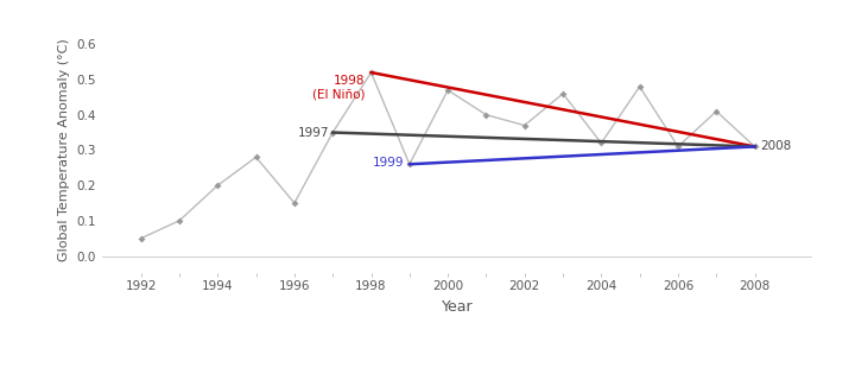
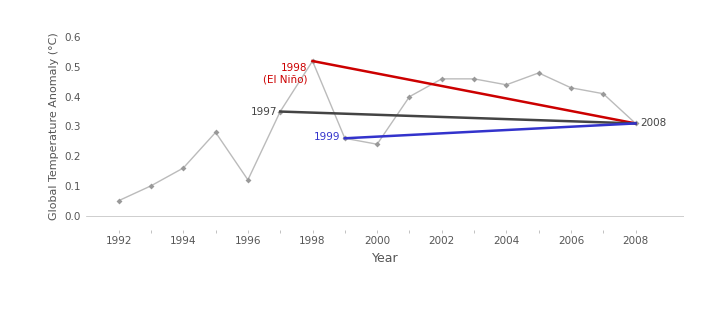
1994: 0.20 -> 0.16
1996: 0.15 -> 0.12
2000: 0.47 -> 0.24
2002: 0.37 -> 0.46
2004: 0.32 -> 0.44
2006: 0.31 -> 0.43
